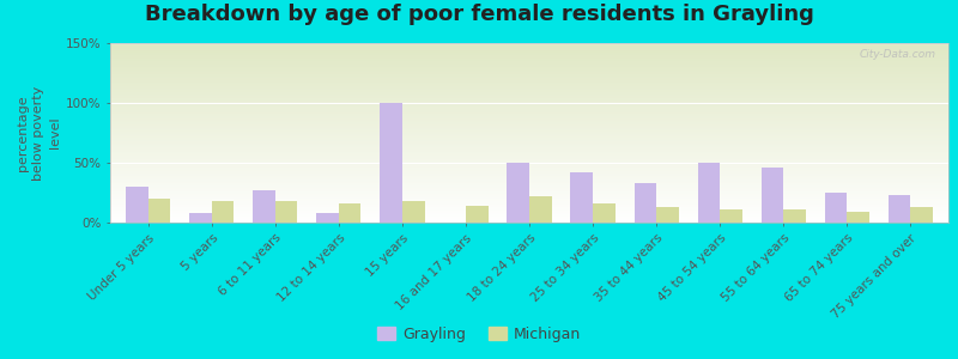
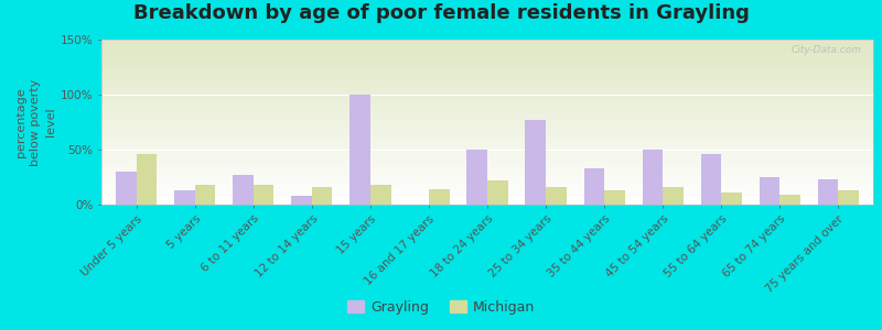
Michigan/Under 5 years: 20% -> 46%
Grayling/5 years: 8% -> 13%
Grayling/25 to 34 years: 42% -> 77%
Michigan/45 to 54 years: 11% -> 16%
